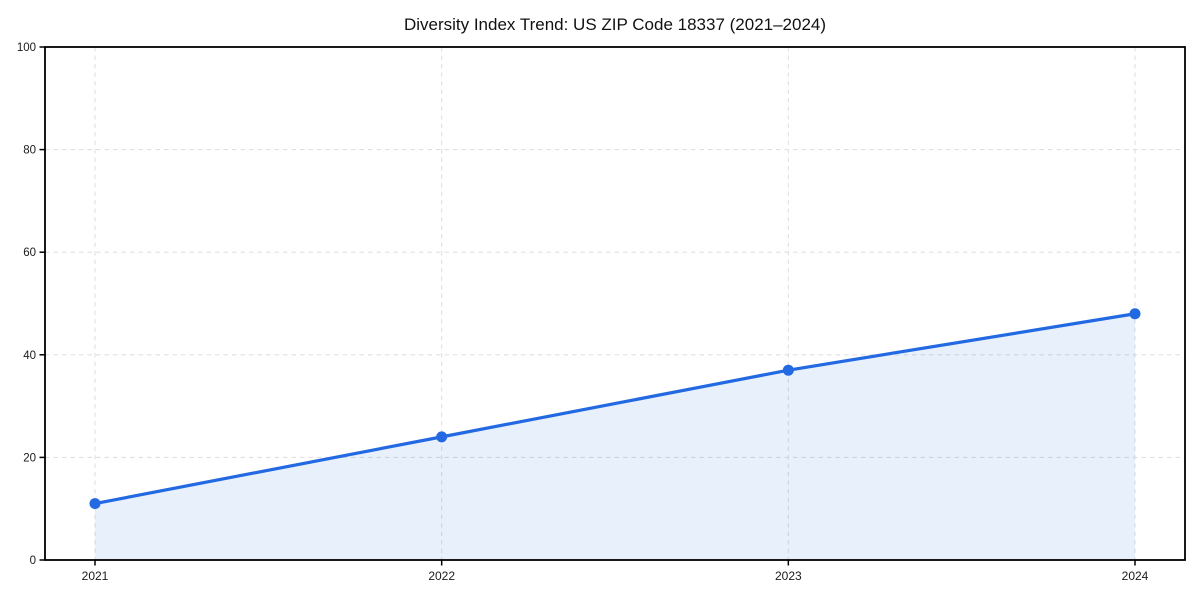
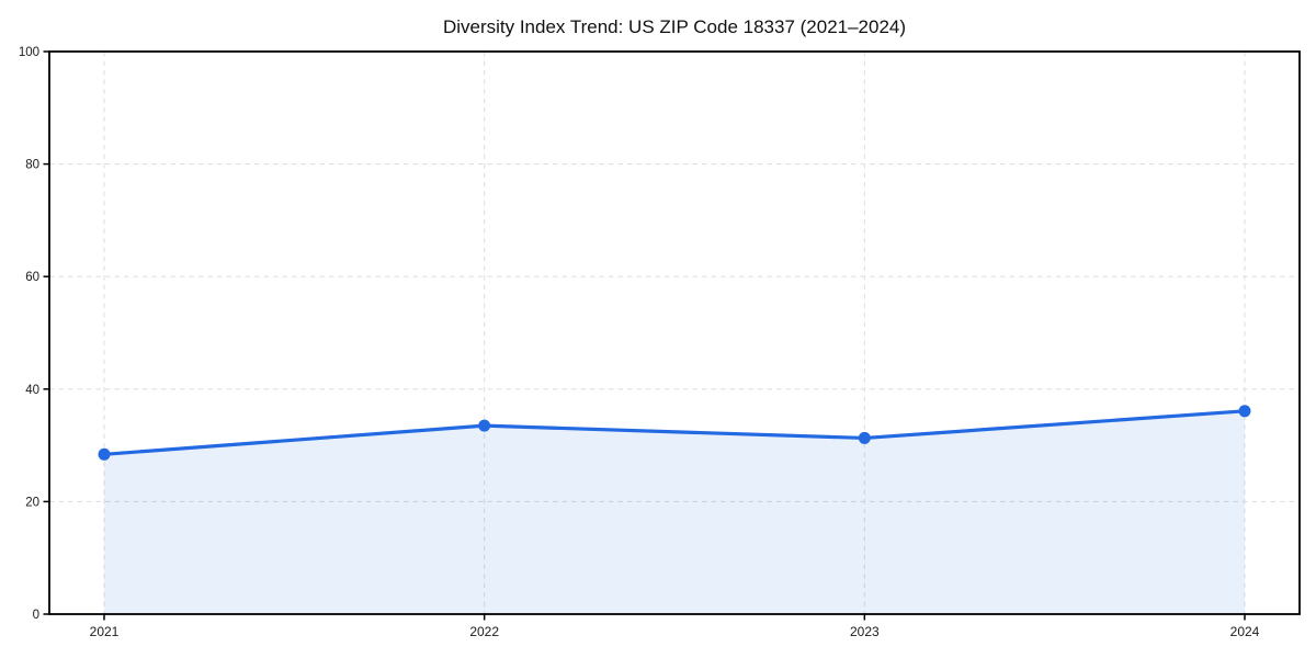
2021: 11 -> 28
2022: 24 -> 34
2023: 37 -> 31
2024: 48 -> 36
